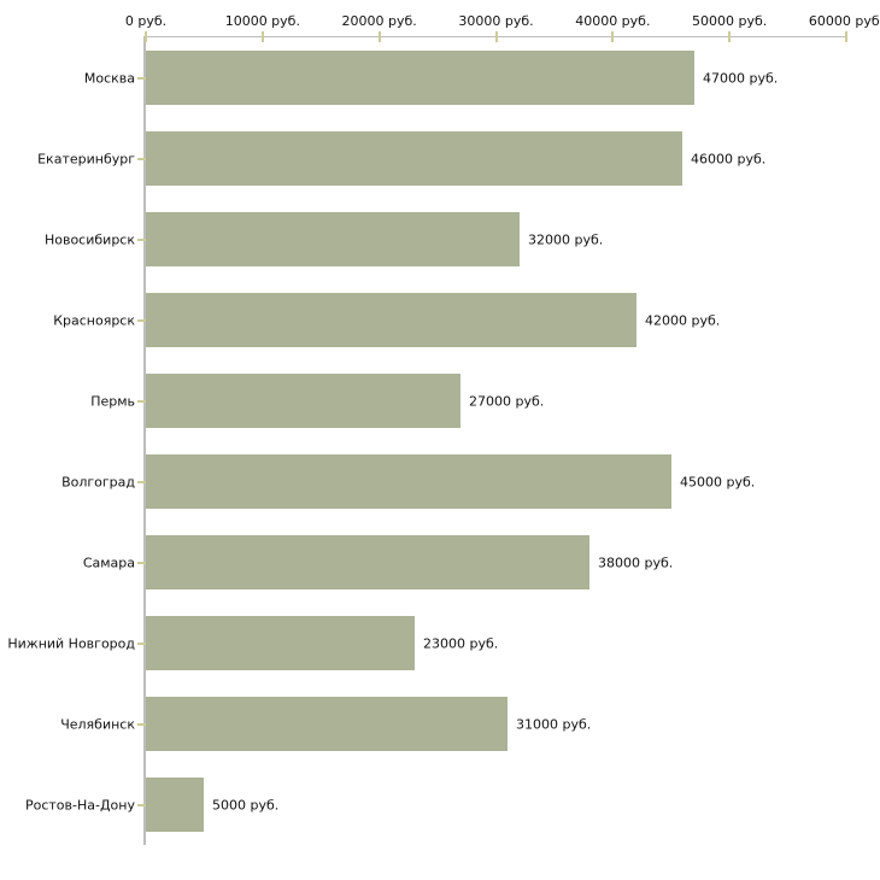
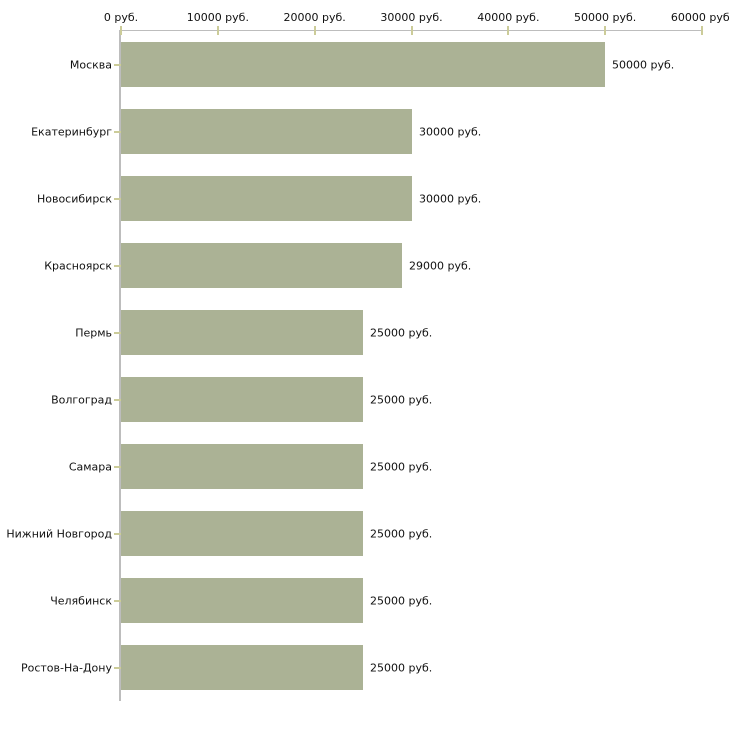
Москва: 47000 -> 50000
Екатеринбург: 46000 -> 30000
Новосибирск: 32000 -> 30000
Красноярск: 42000 -> 29000
Пермь: 27000 -> 25000
Волгоград: 45000 -> 25000
Самара: 38000 -> 25000
Нижний Новгород: 23000 -> 25000
Челябинск: 31000 -> 25000
Ростов-На-Дону: 5000 -> 25000
